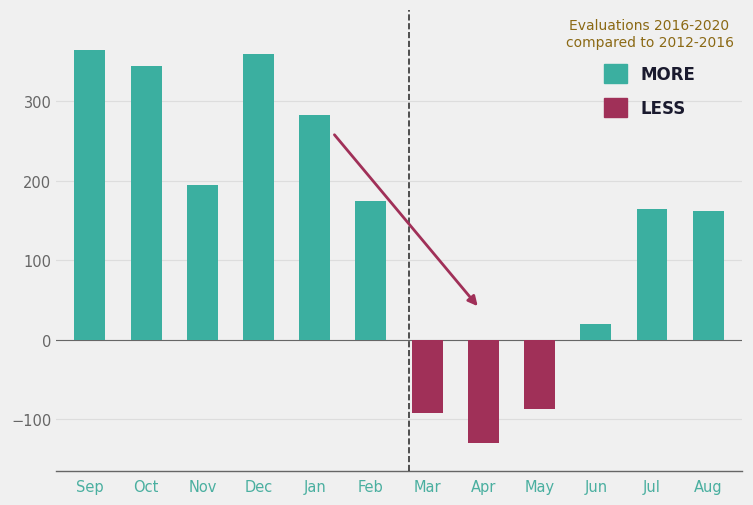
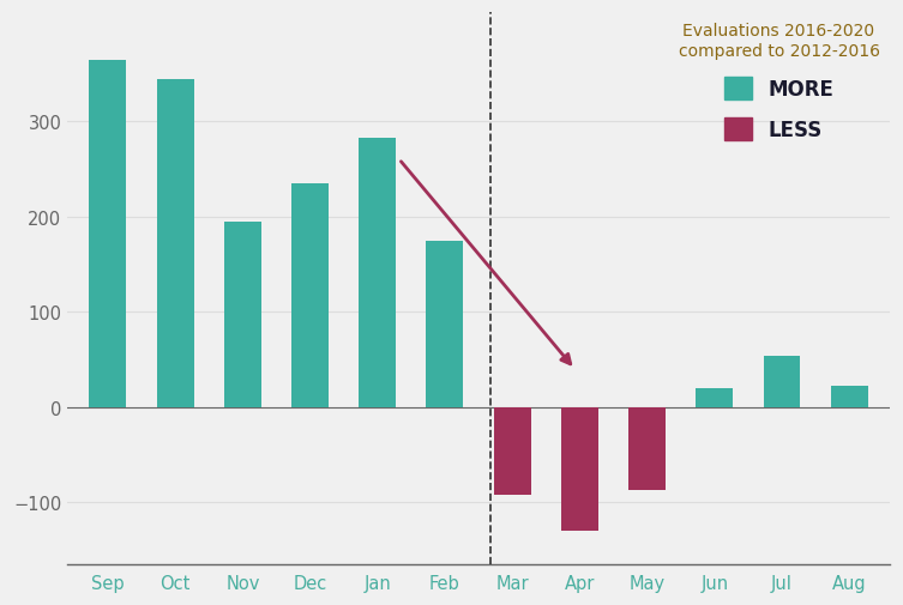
Dec: 360 -> 235
Jul: 164 -> 53
Aug: 162 -> 22
